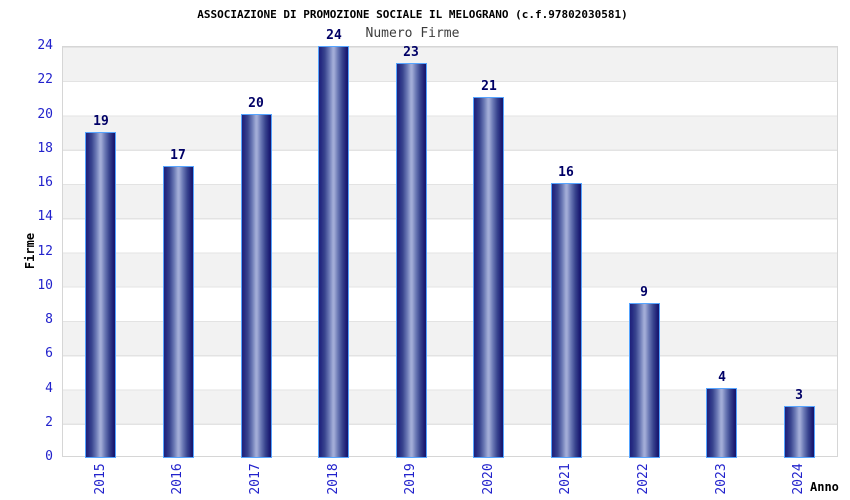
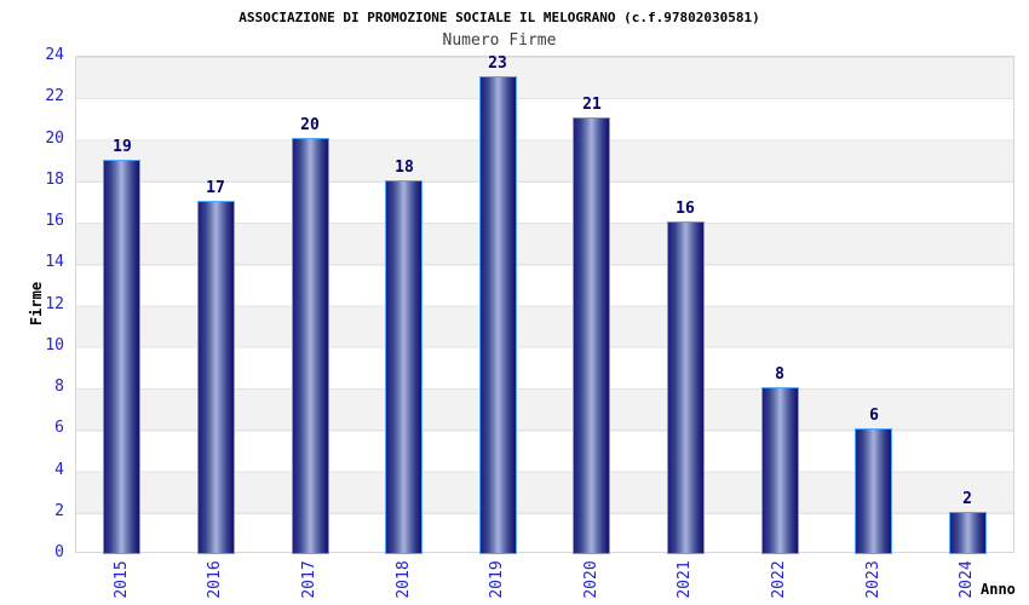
2018: 24 -> 18
2022: 9 -> 8
2023: 4 -> 6
2024: 3 -> 2
